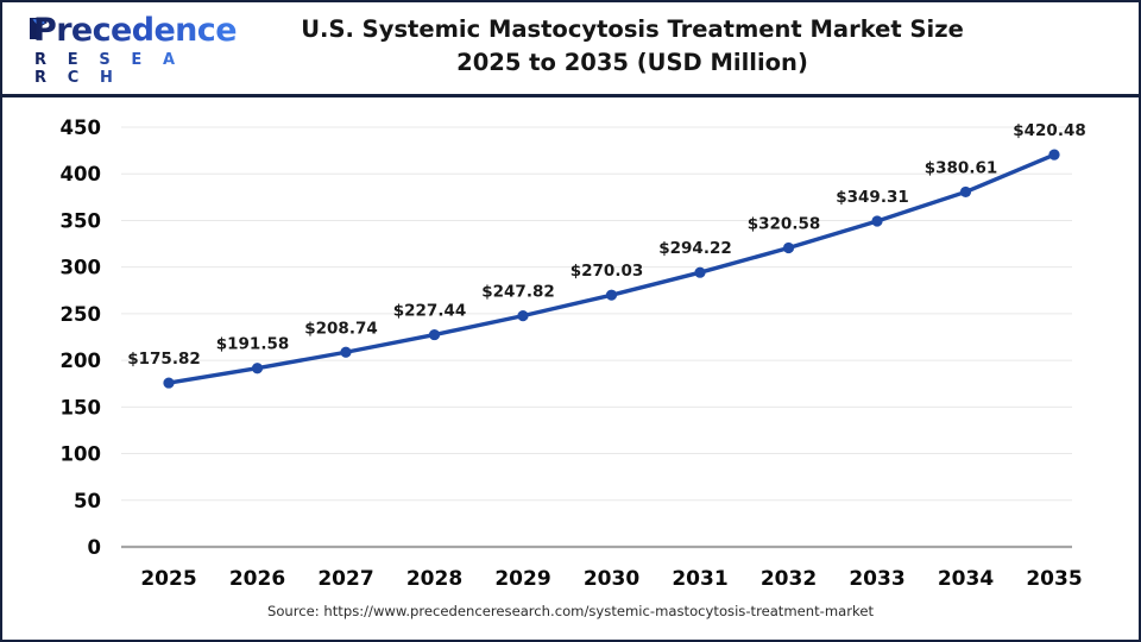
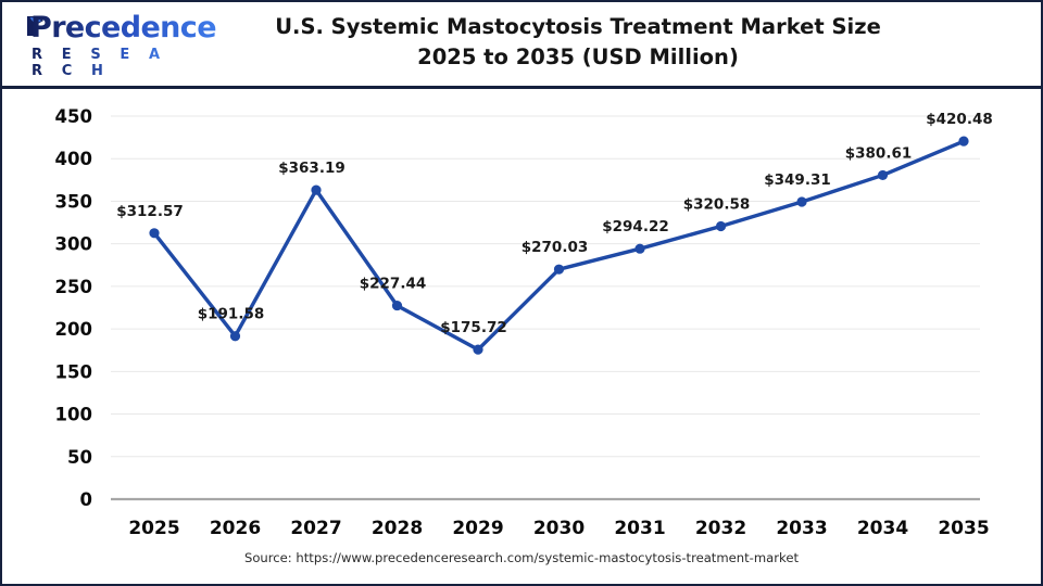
2025: $175.82 -> $312.57
2027: $208.74 -> $363.19
2029: $247.82 -> $175.72
